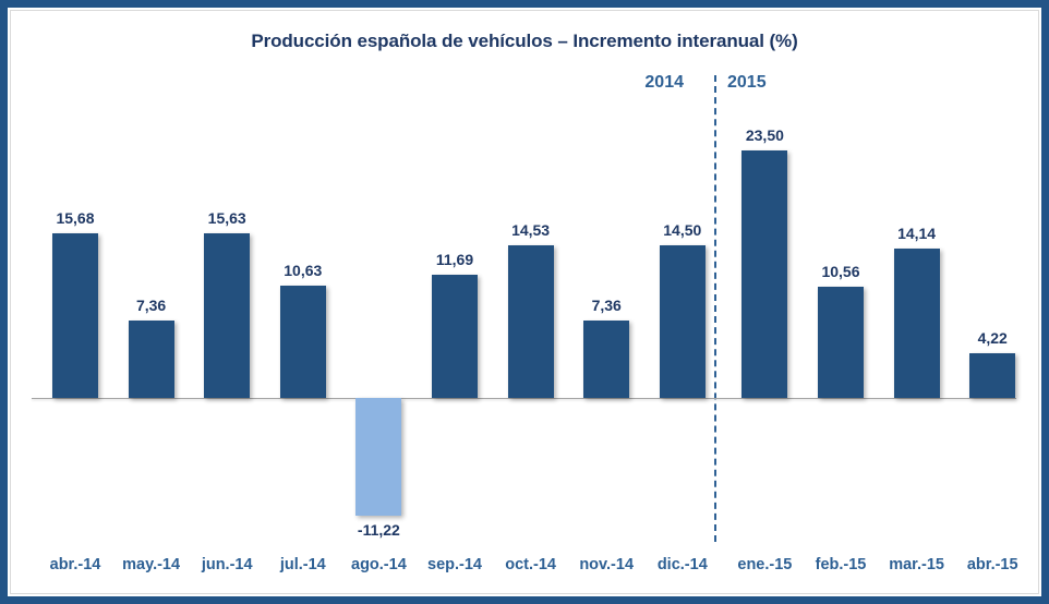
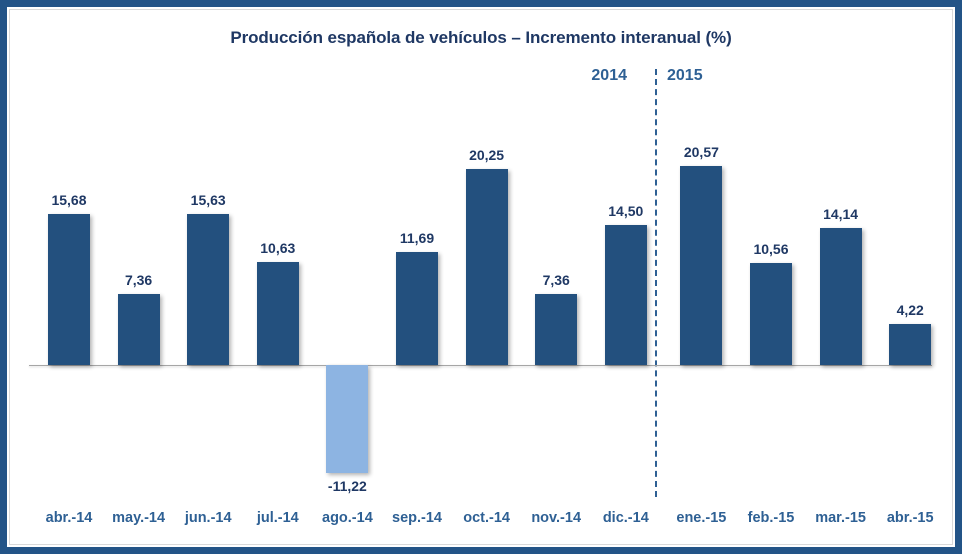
oct.-14: 14,53 -> 20,25
ene.-15: 23,50 -> 20,57
